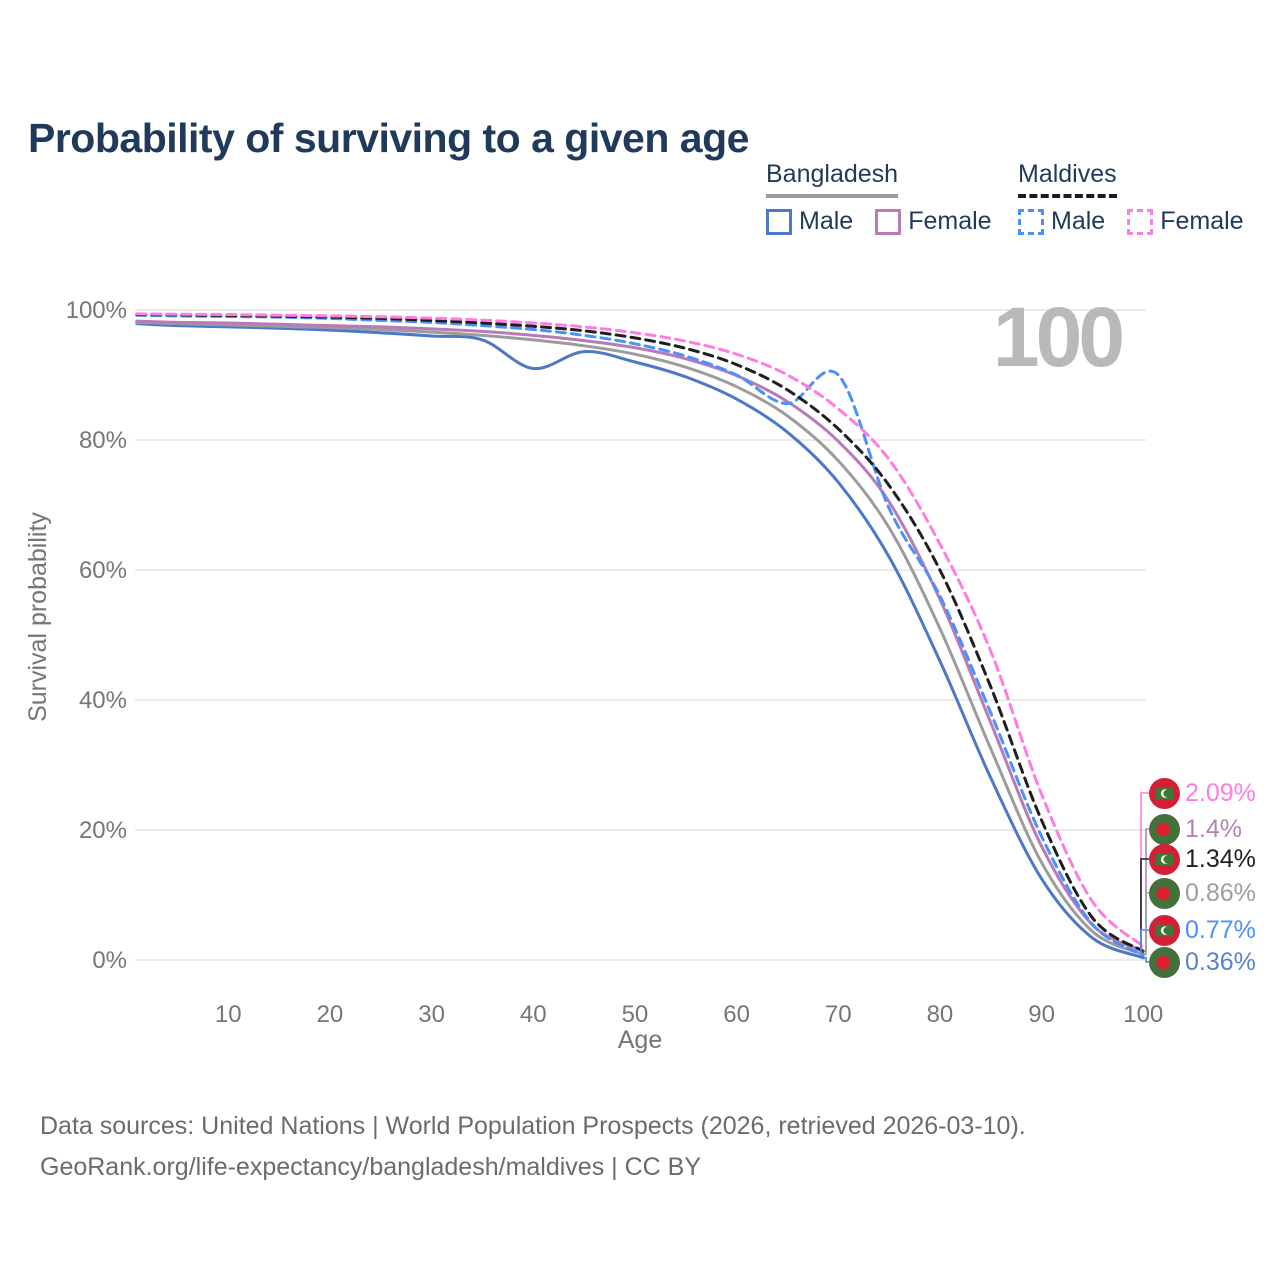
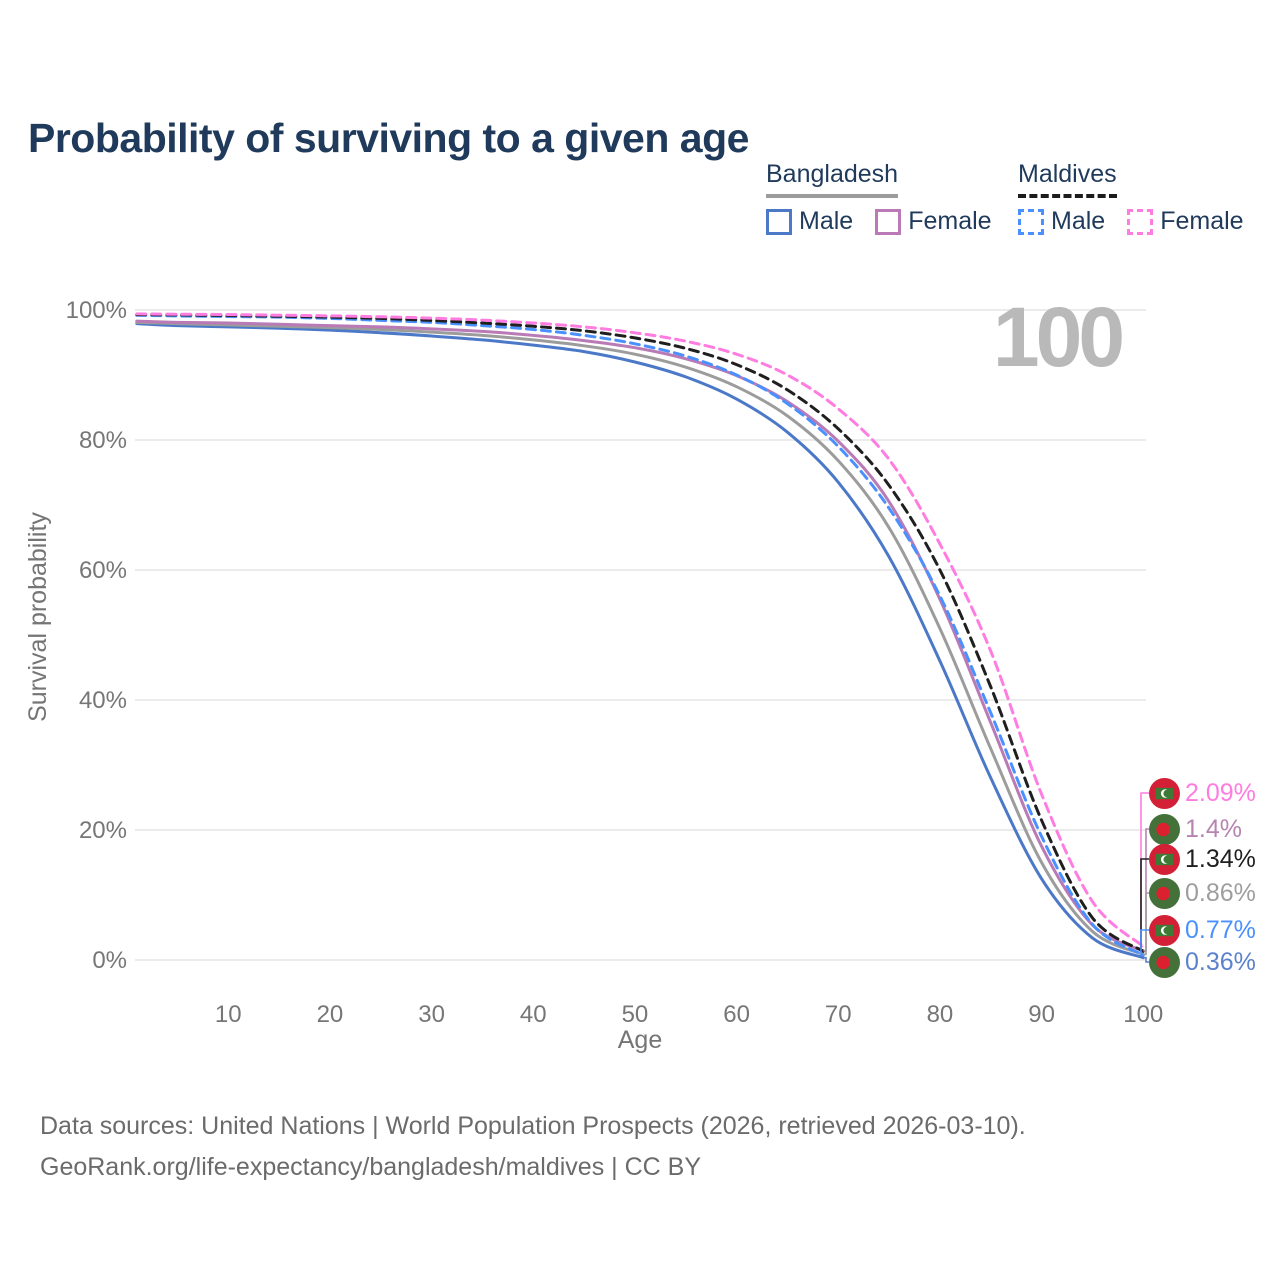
Bangladesh Male/40: 91% -> 95%
Maldives Male/70: 90% -> 79%
